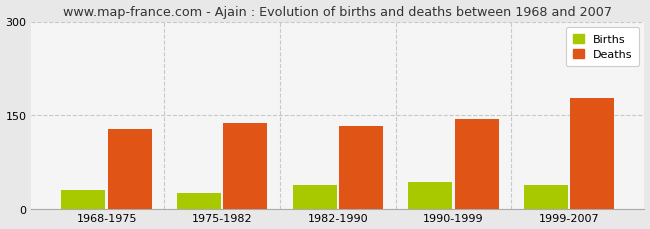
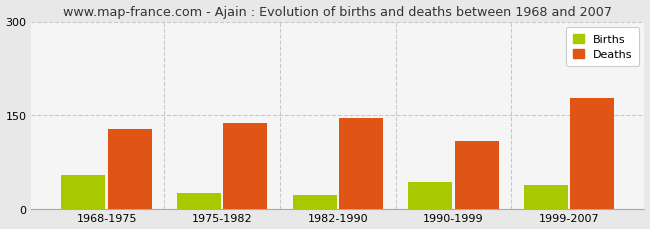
Births/1968-1975: 30 -> 54
Births/1982-1990: 38 -> 22
Deaths/1982-1990: 133 -> 146
Deaths/1990-1999: 144 -> 108
